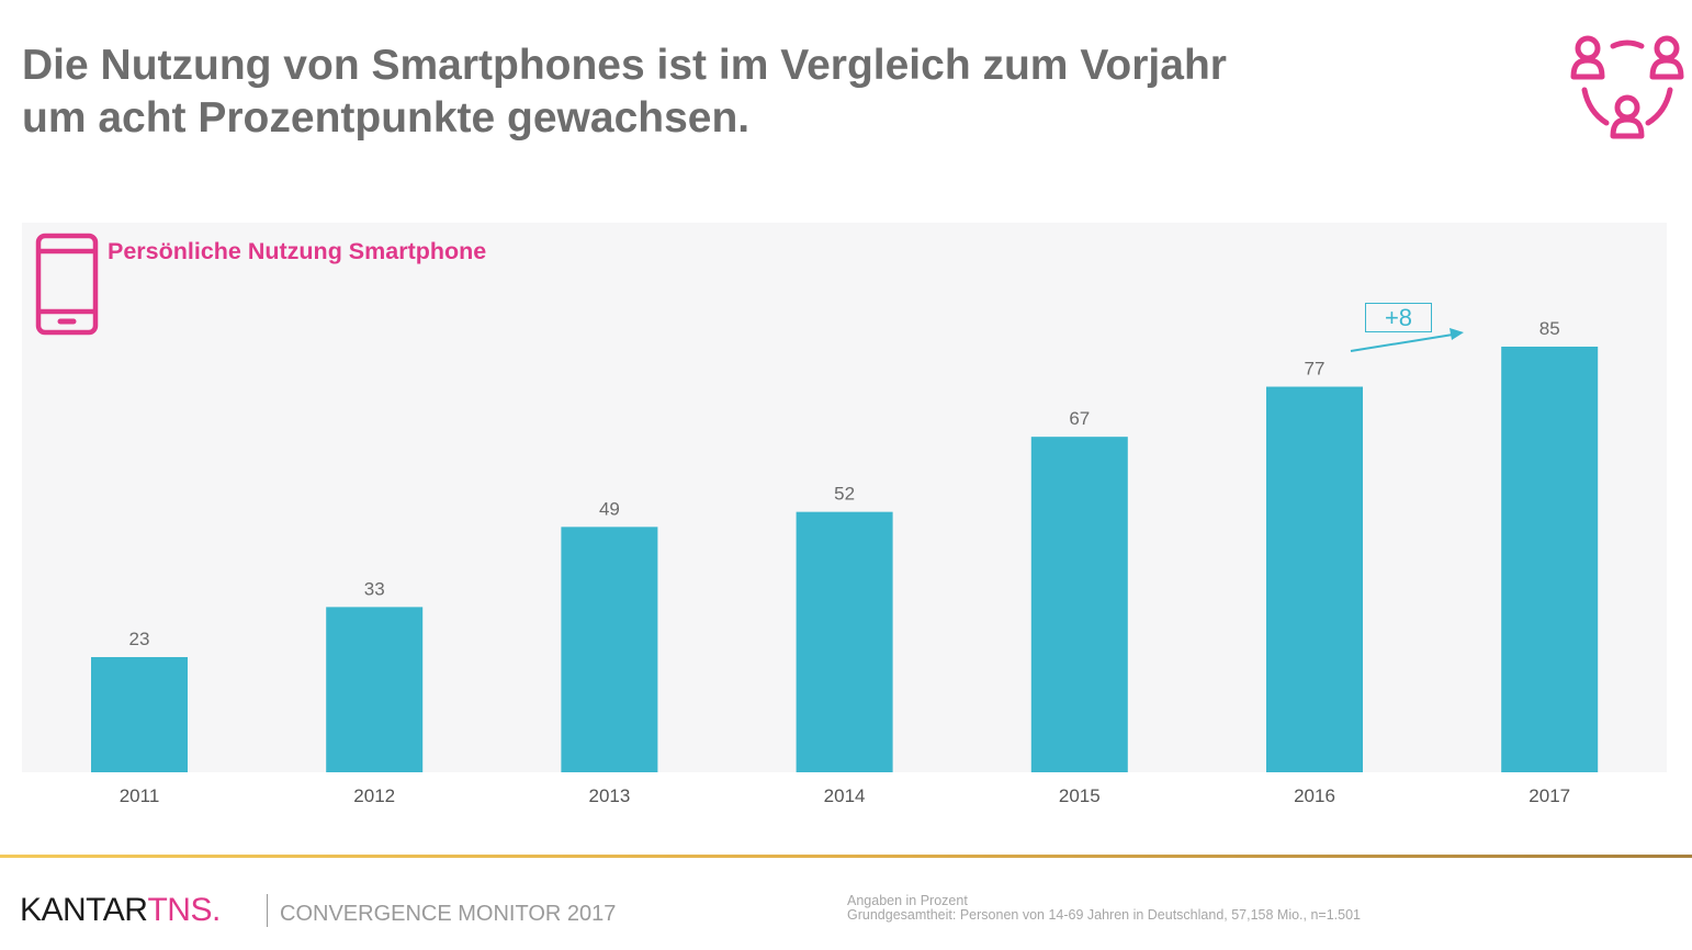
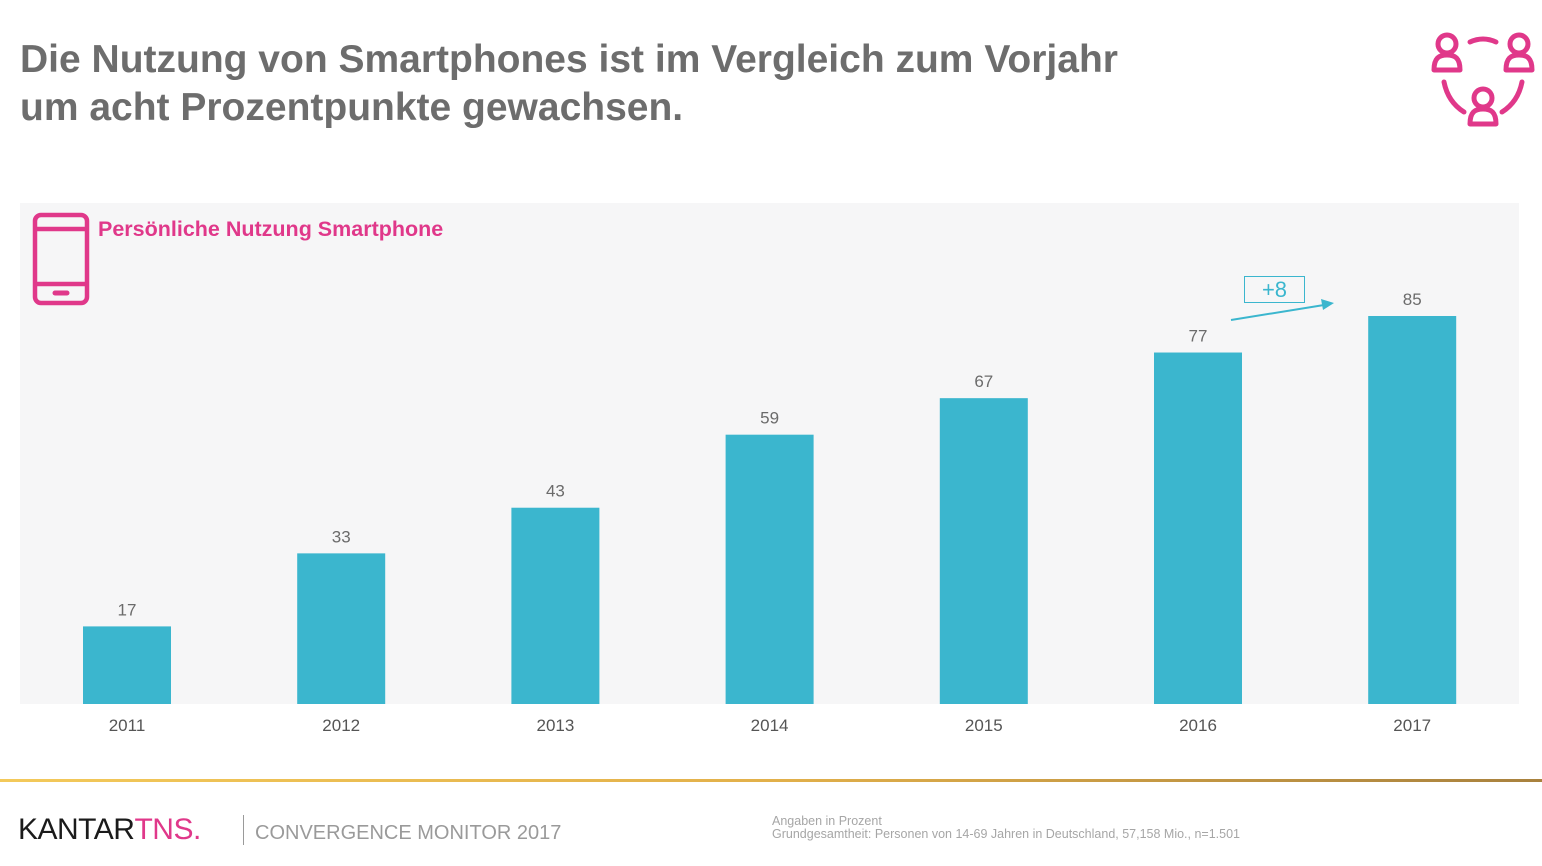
2011: 23 -> 17
2013: 49 -> 43
2014: 52 -> 59
